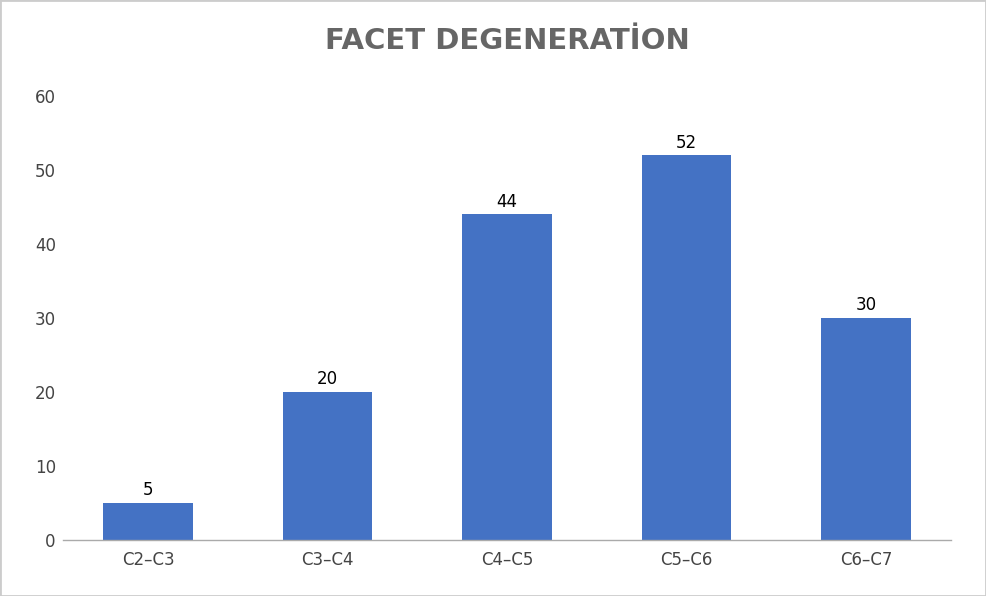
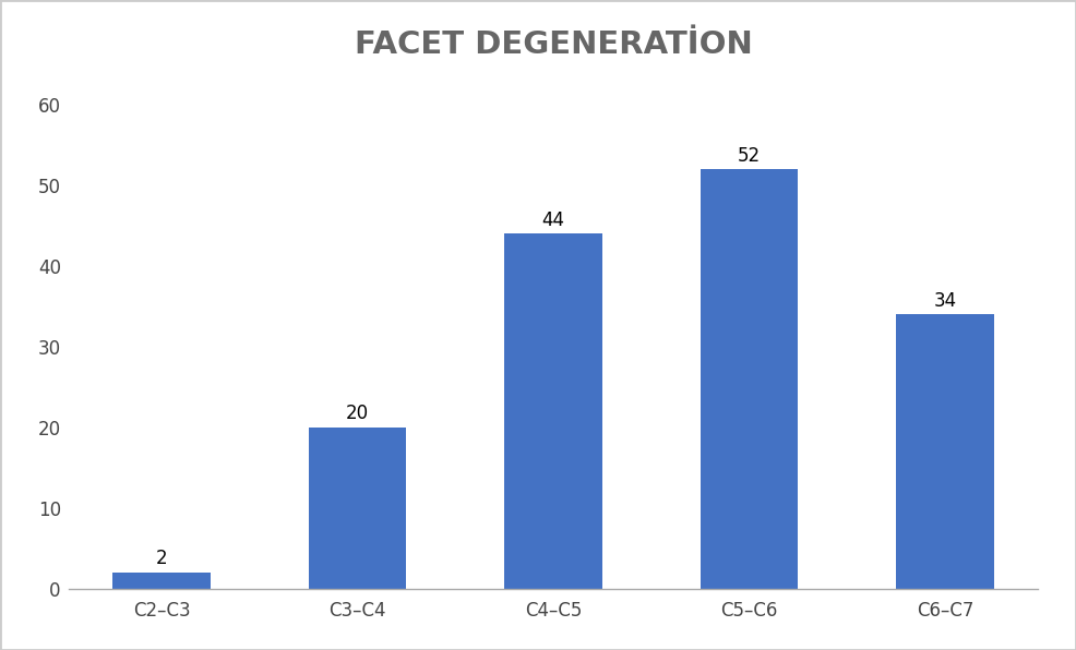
C2–C3: 5 -> 2
C6–C7: 30 -> 34
